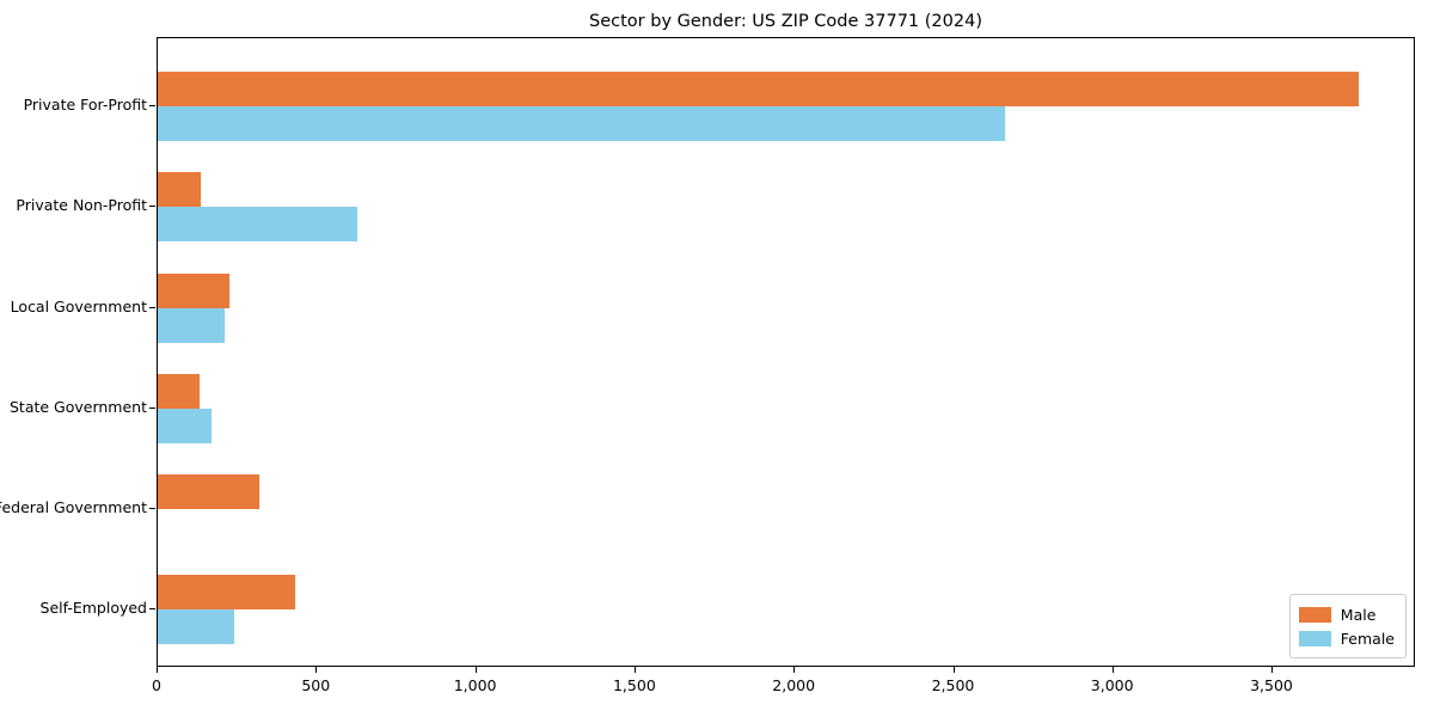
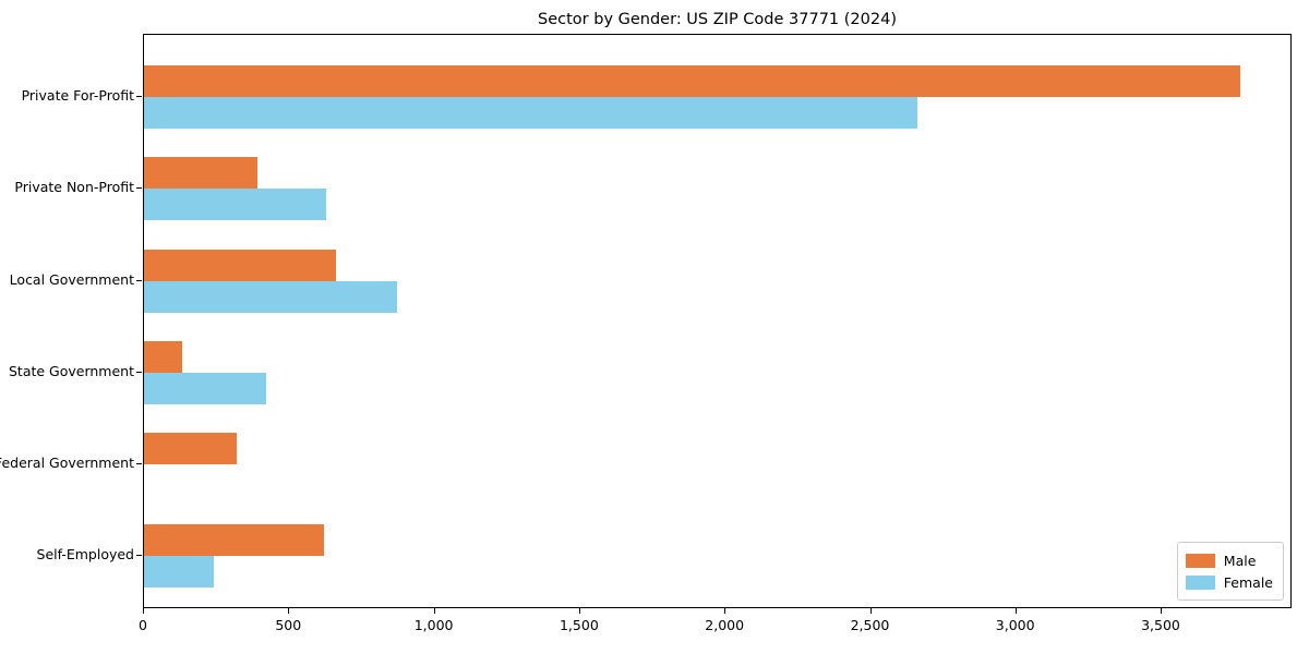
Male/Private Non-Profit: 140 -> 390
Male/Local Government: 220 -> 660
Female/Local Government: 210 -> 870
Female/State Government: 170 -> 420
Male/Self-Employed: 430 -> 620
